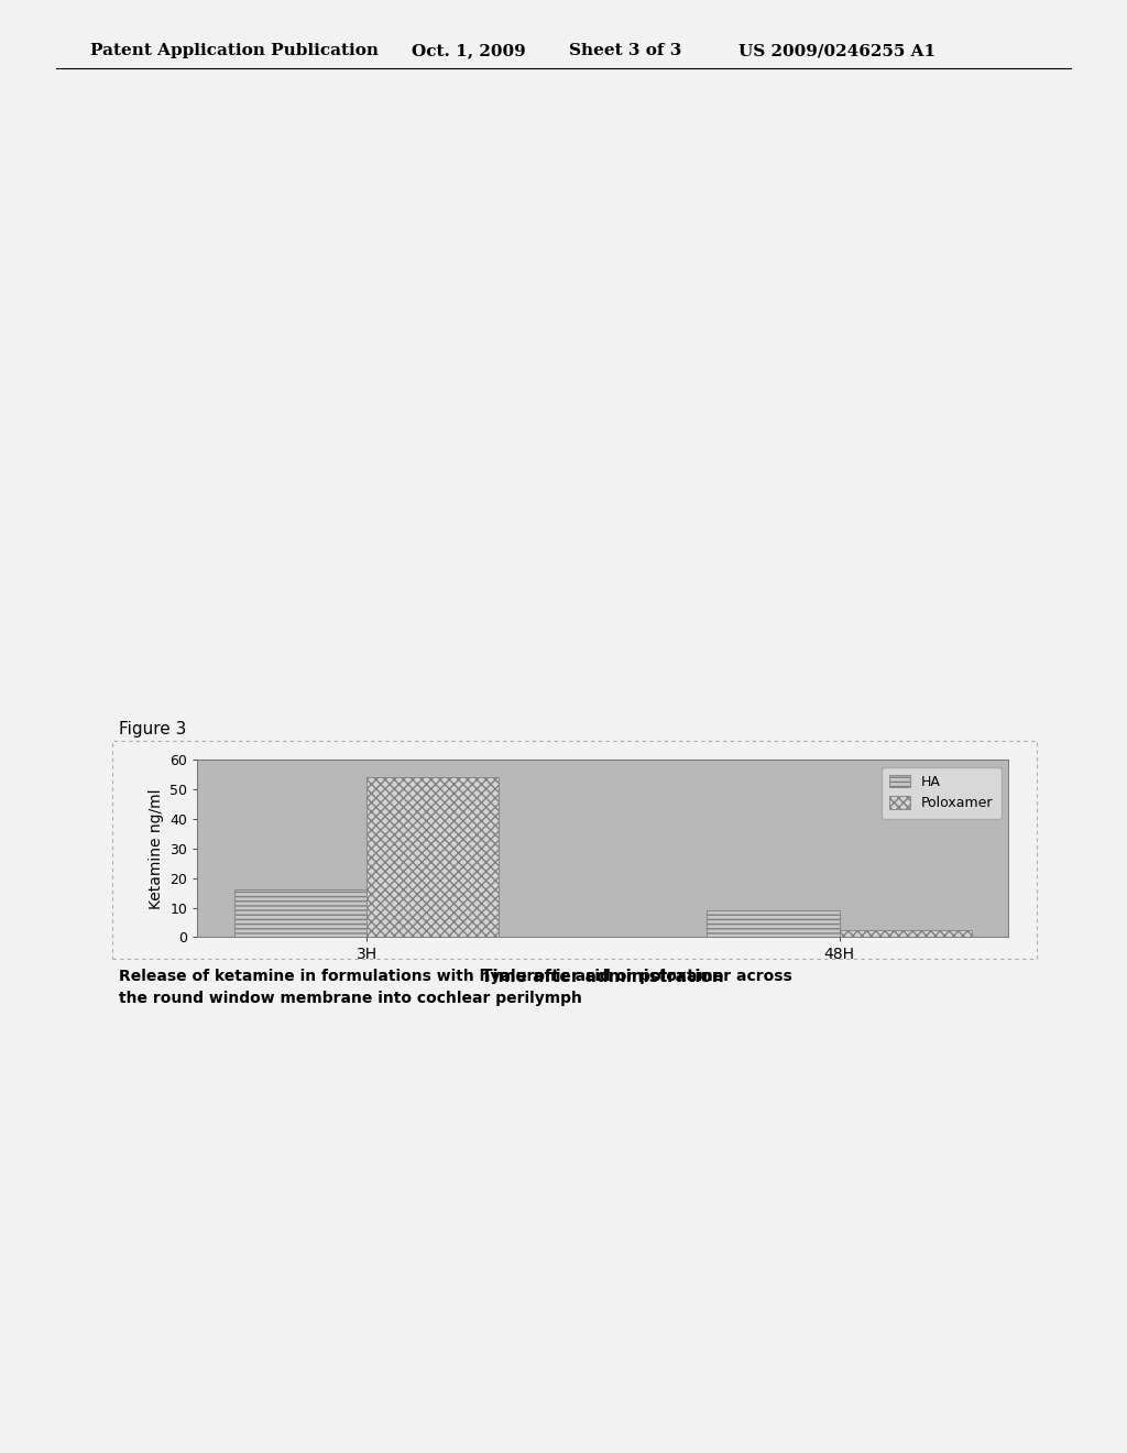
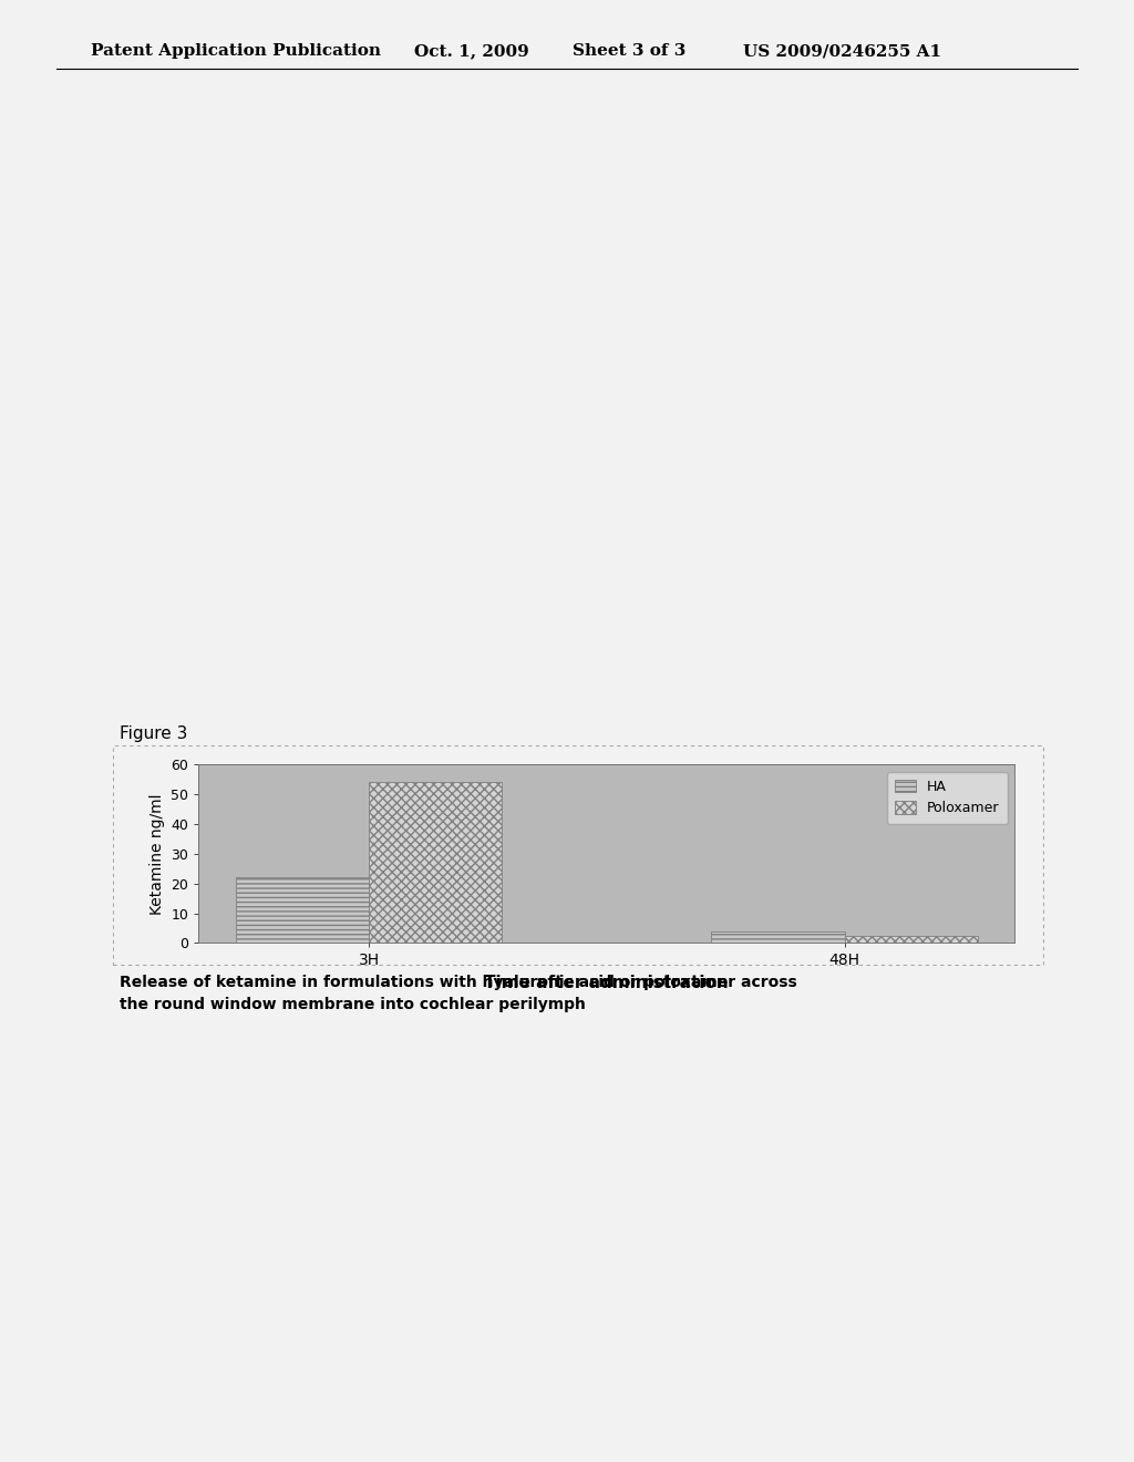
HA/3H: 16 -> 22
HA/48H: 9 -> 4
